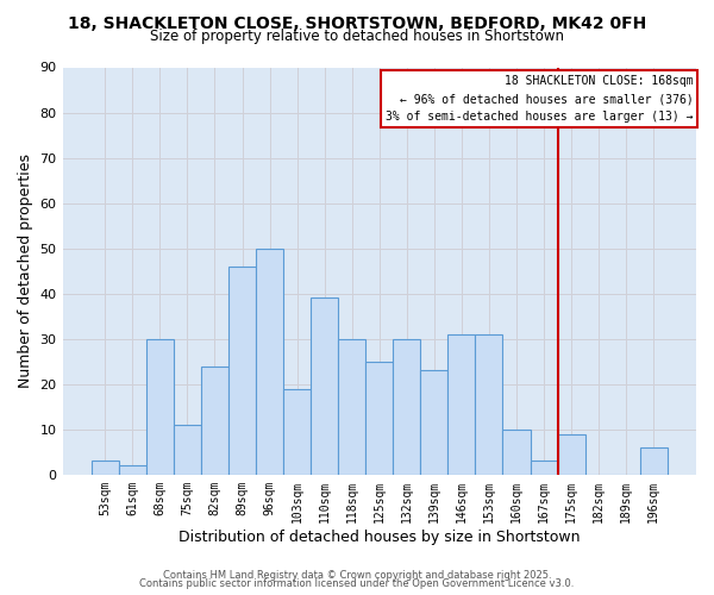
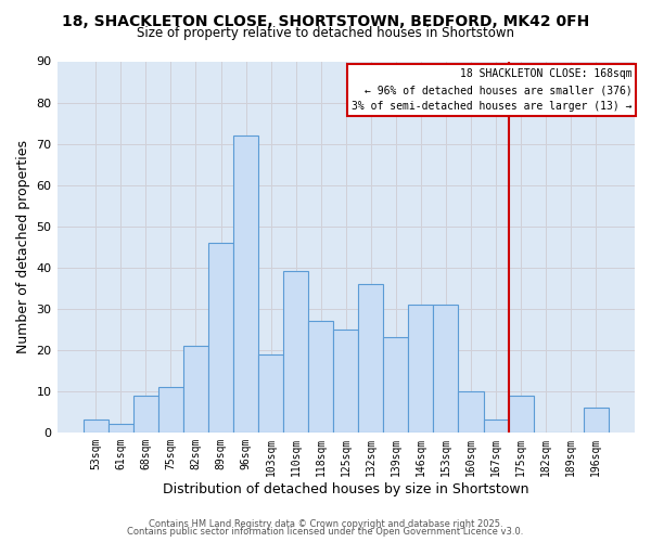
68sqm: 30 -> 9
82sqm: 24 -> 21
96sqm: 50 -> 72
118sqm: 30 -> 27
132sqm: 30 -> 36
